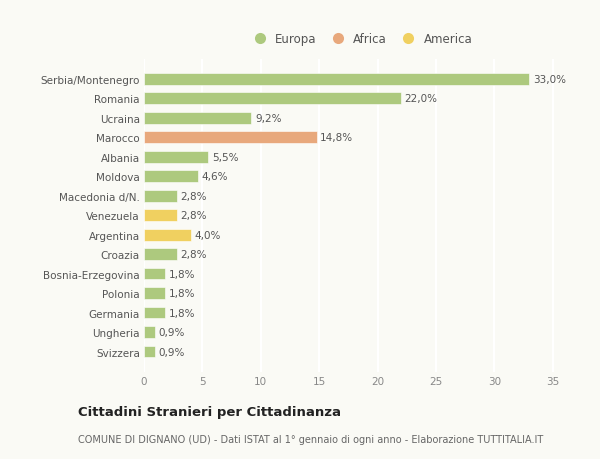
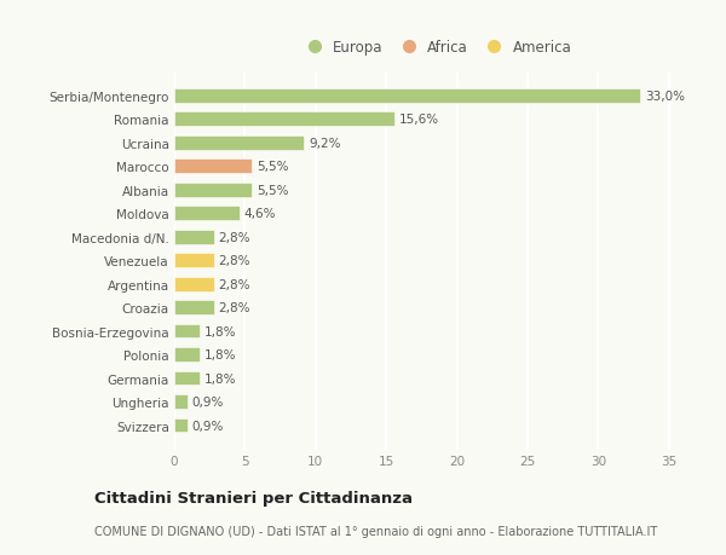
Romania: 22,0% -> 15,6%
Marocco: 14,8% -> 5,5%
Argentina: 4,0% -> 2,8%
